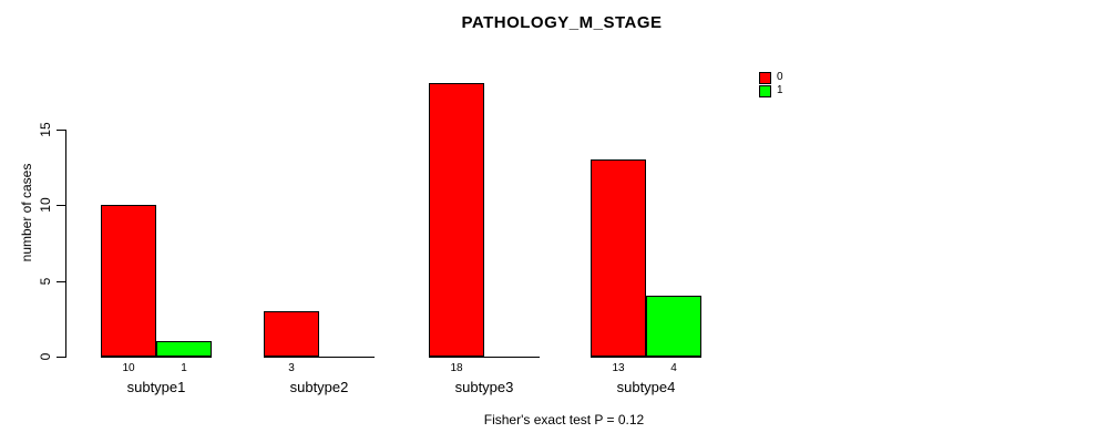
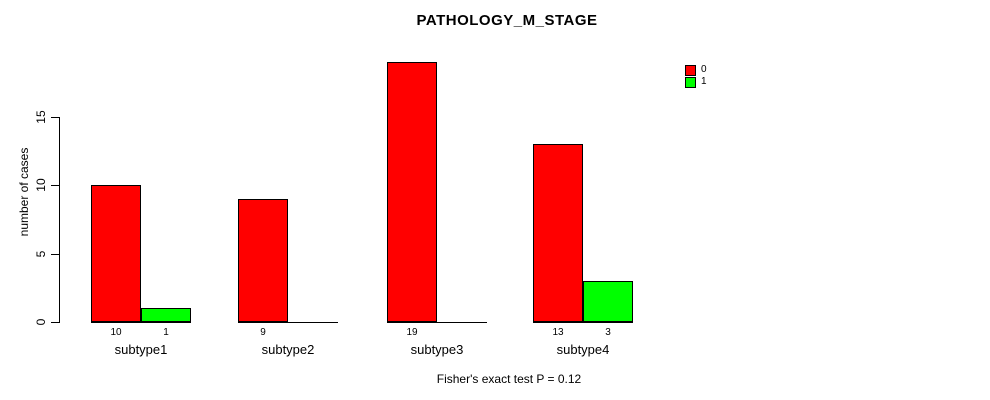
0/subtype2: 3 -> 9
0/subtype3: 18 -> 19
1/subtype4: 4 -> 3
